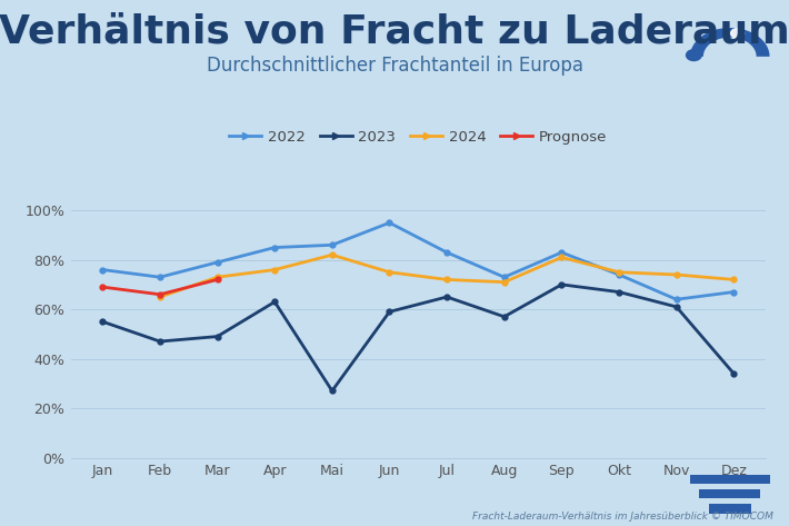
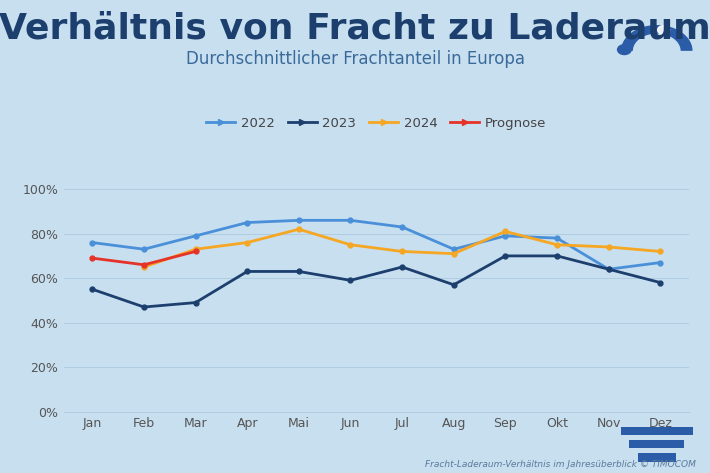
2023/Mai: 27% -> 63%
2022/Jun: 95% -> 86%
2022/Sep: 83% -> 79%
2022/Okt: 74% -> 78%
2023/Okt: 67% -> 70%
2023/Nov: 61% -> 64%
2023/Dez: 34% -> 58%
